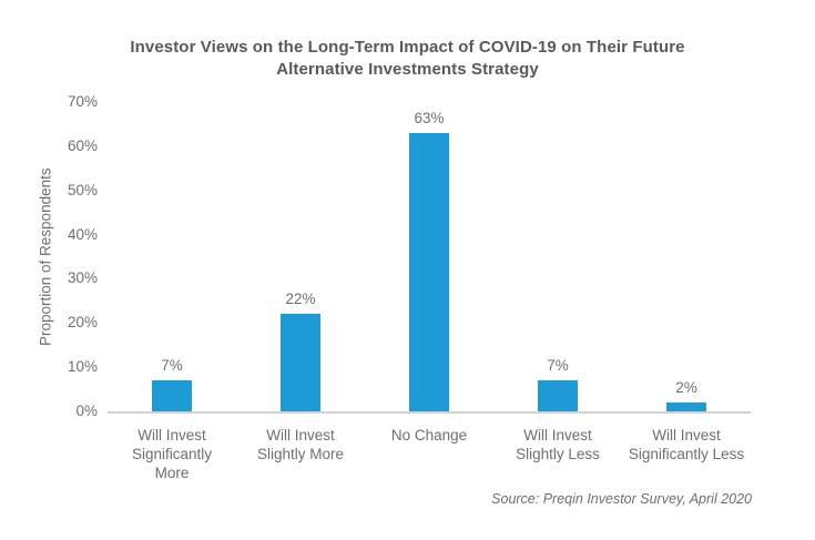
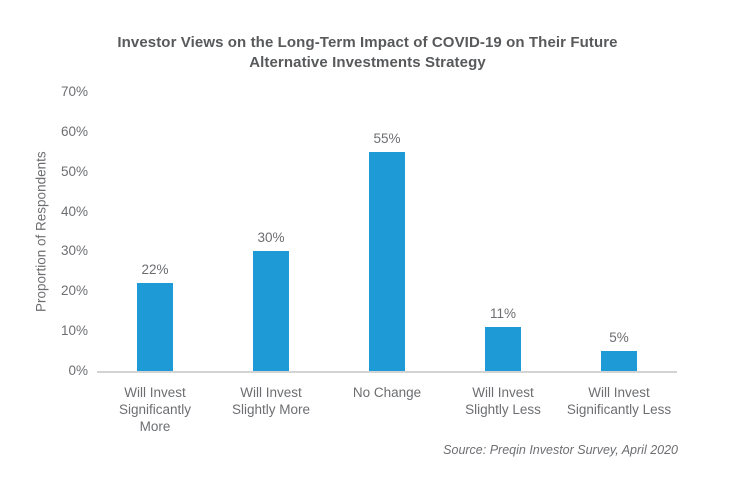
Will Invest Significantly More: 7% -> 22%
Will Invest Slightly More: 22% -> 30%
No Change: 63% -> 55%
Will Invest Slightly Less: 7% -> 11%
Will Invest Significantly Less: 2% -> 5%
